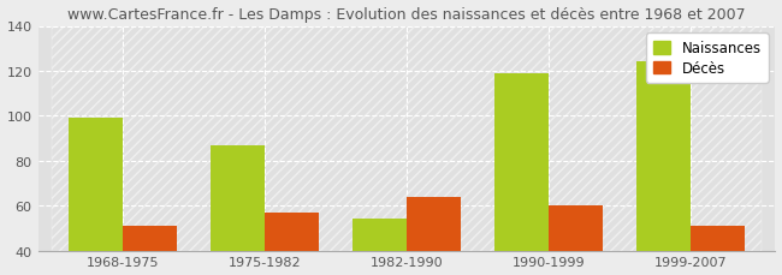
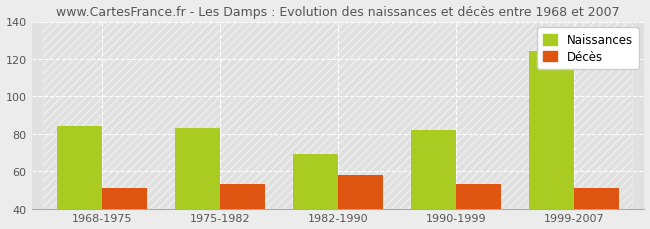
Naissances/1968-1975: 99 -> 84
Naissances/1975-1982: 87 -> 83
Décès/1975-1982: 57 -> 53
Naissances/1982-1990: 54 -> 69
Décès/1982-1990: 64 -> 58
Naissances/1990-1999: 119 -> 82
Décès/1990-1999: 60 -> 53
